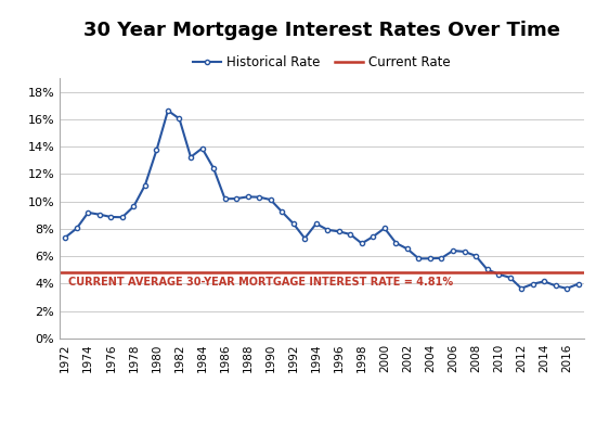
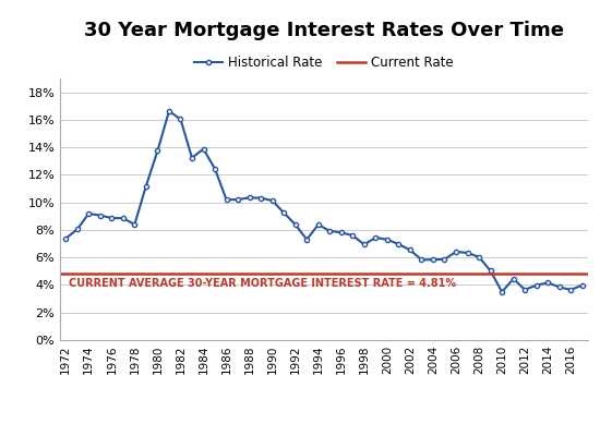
1978: 9.6% -> 8.4%
2000: 8.1% -> 7.3%
2010: 4.7% -> 3.5%
